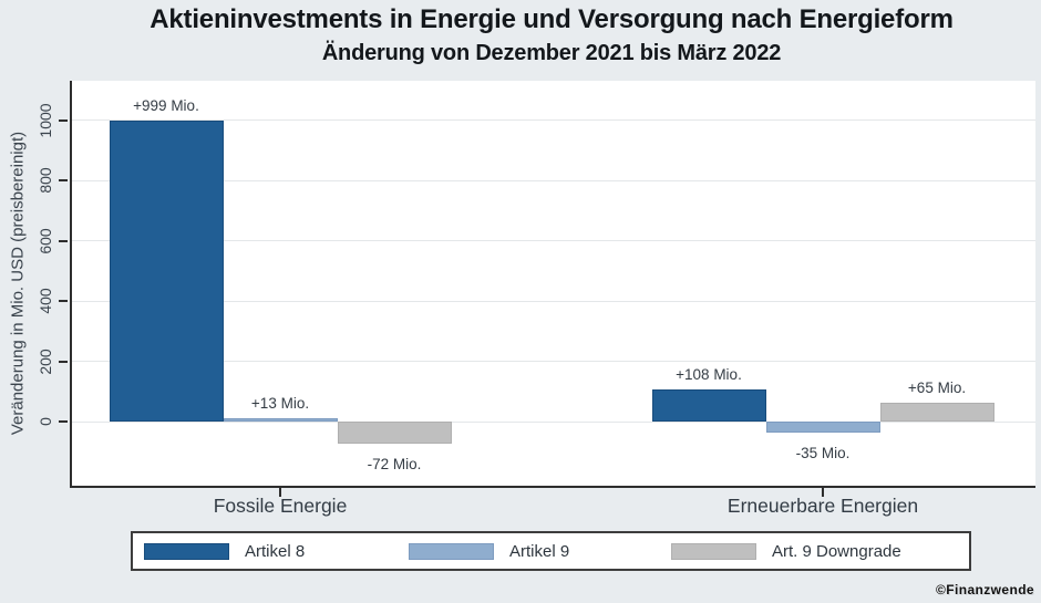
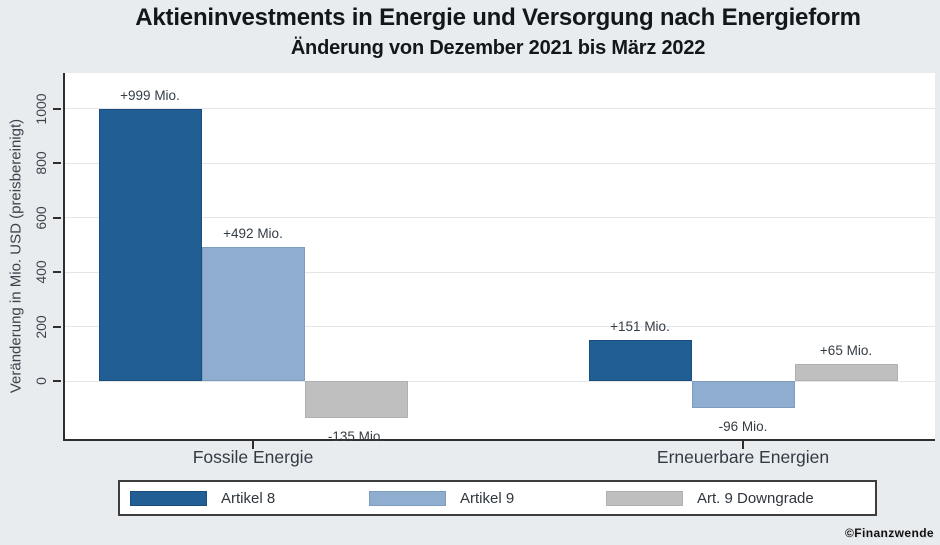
Artikel 9/Fossile Energie: +13 -> +492
Art. 9 Downgrade/Fossile Energie: -72 -> -135
Artikel 8/Erneuerbare Energien: +108 -> +151
Artikel 9/Erneuerbare Energien: -35 -> -96
